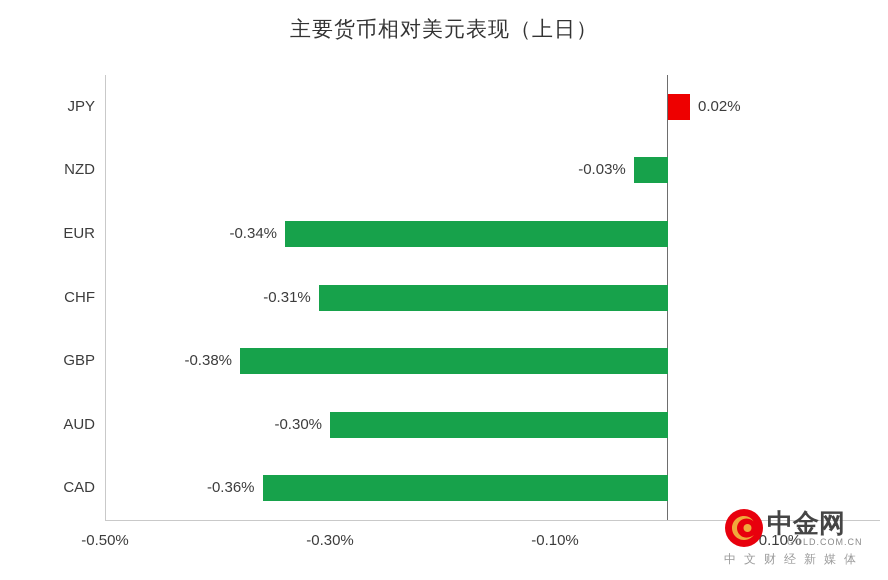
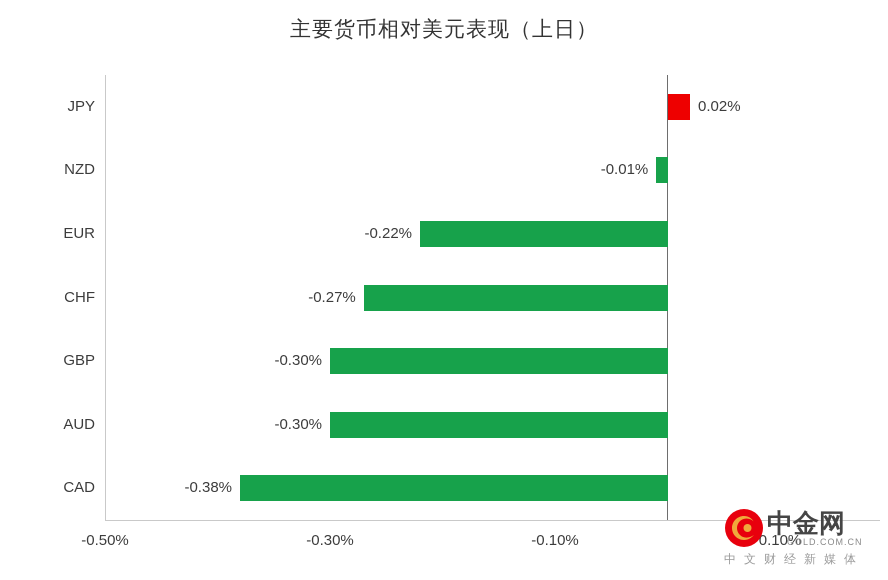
NZD: -0.03% -> -0.01%
EUR: -0.34% -> -0.22%
CHF: -0.31% -> -0.27%
GBP: -0.38% -> -0.30%
CAD: -0.36% -> -0.38%
